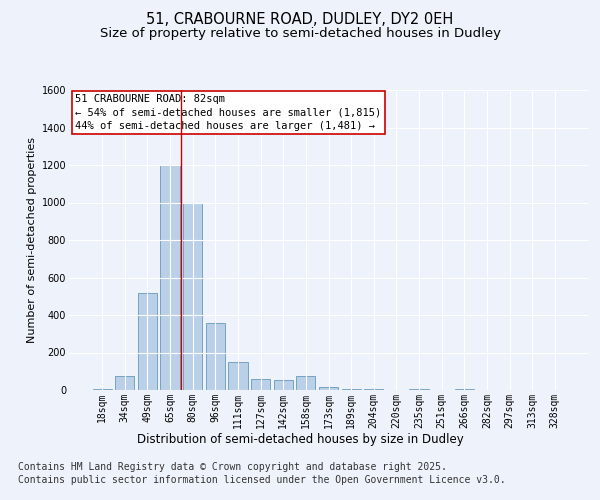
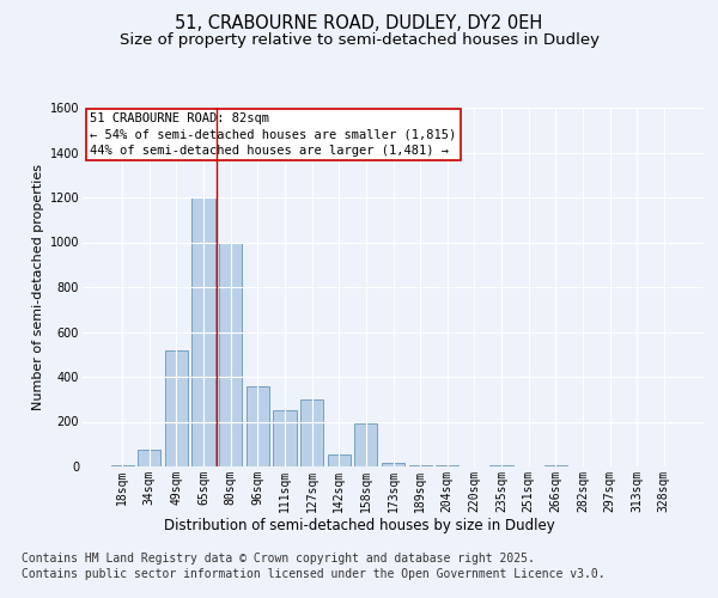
111sqm: 150 -> 250
127sqm: 60 -> 300
158sqm: 80 -> 190
